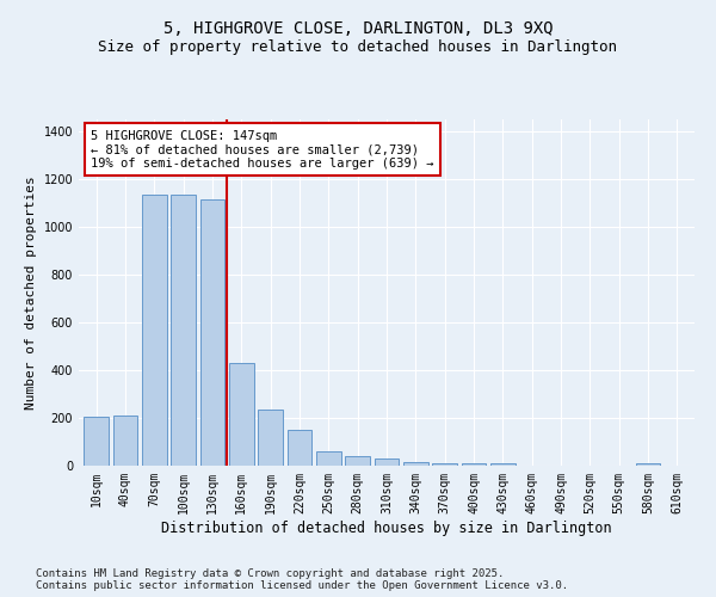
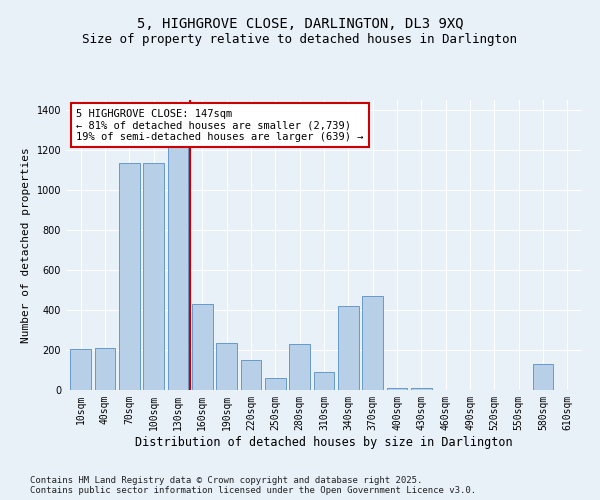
130sqm: 1120 -> 1230
280sqm: 40 -> 230
310sqm: 30 -> 90
340sqm: 20 -> 420
370sqm: 10 -> 470
580sqm: 10 -> 130
